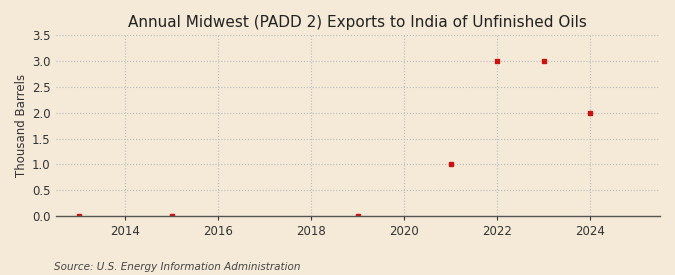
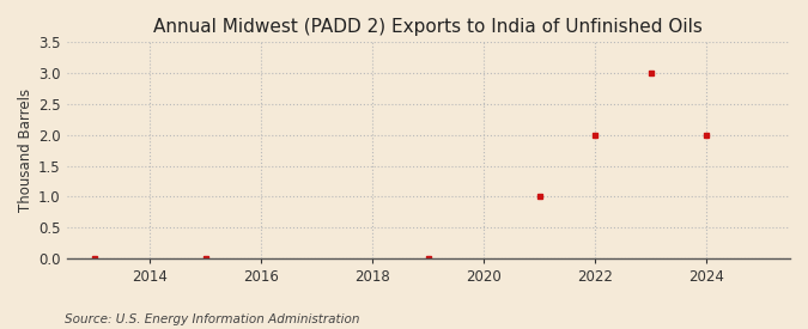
2022: 3 -> 2
